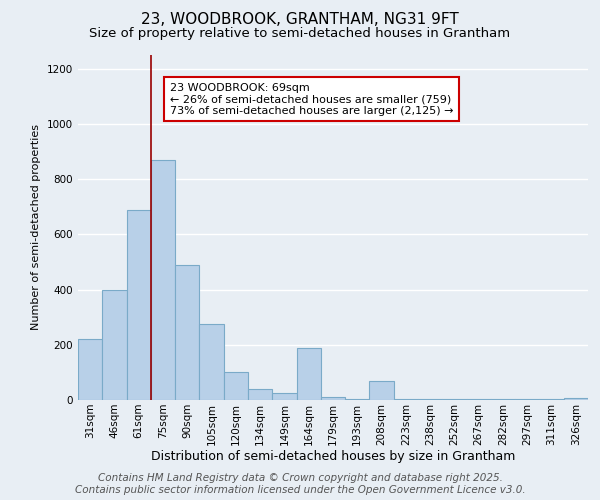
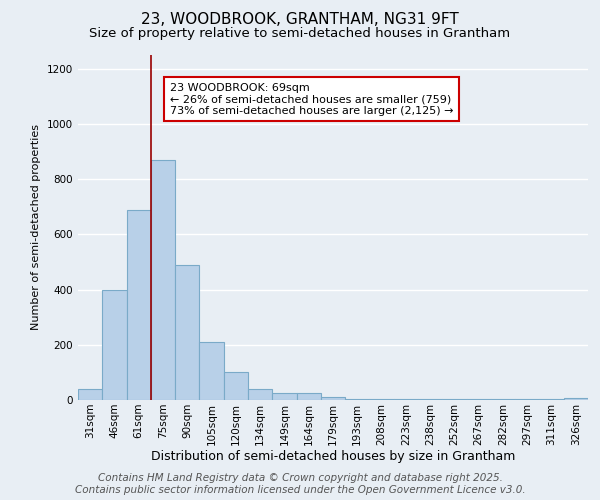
31sqm: 220 -> 40
105sqm: 275 -> 210
164sqm: 190 -> 25
208sqm: 70 -> 5
